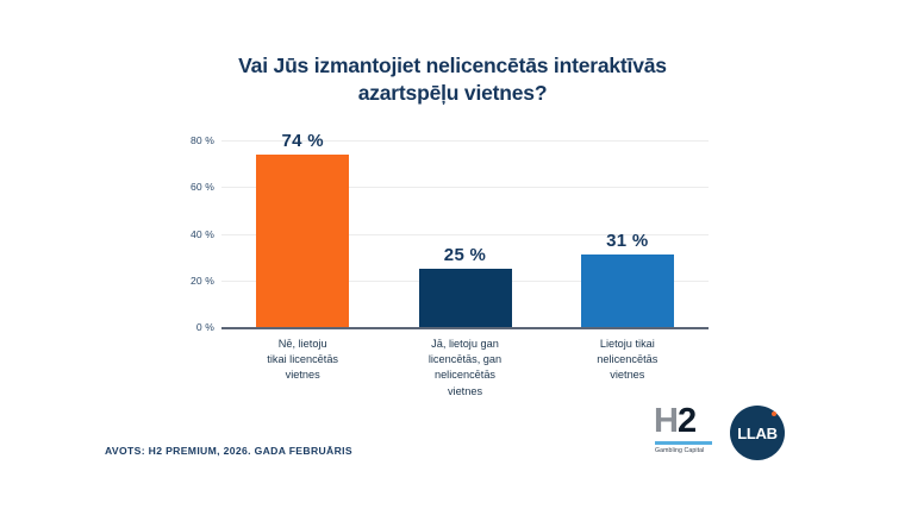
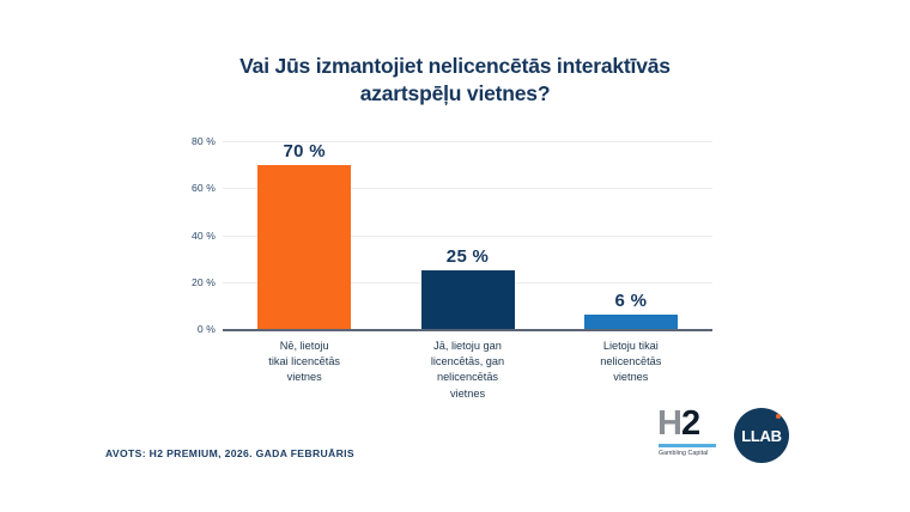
Nē, lietoju tikai licencētās vietnes: 74 -> 70
Lietoju tikai nelicencētās vietnes: 31 -> 6
